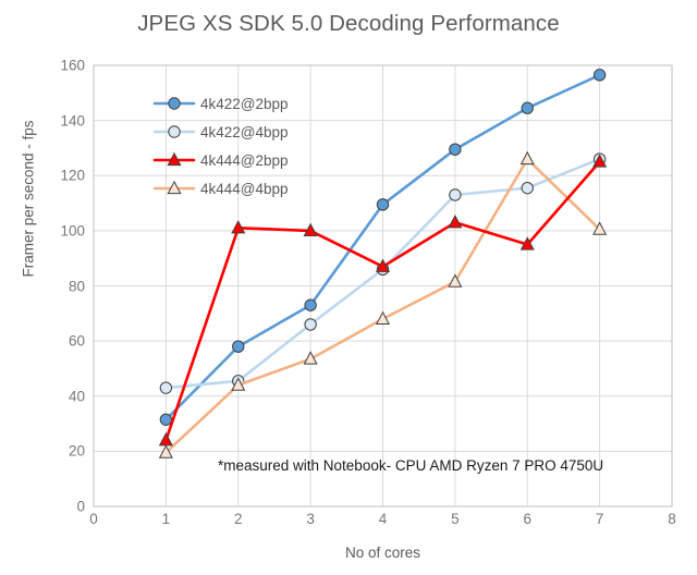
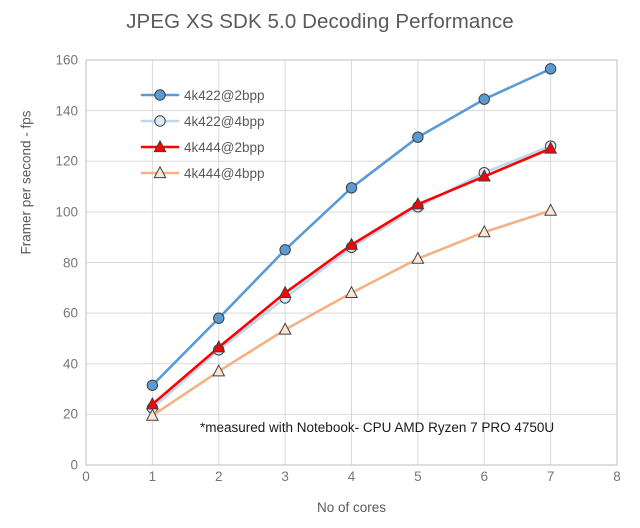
4k422@4bpp/1: 43 -> 22
4k444@2bpp/2: 101 -> 46
4k444@4bpp/2: 44 -> 37
4k422@2bpp/3: 73 -> 85
4k444@2bpp/3: 100 -> 68
4k422@4bpp/5: 113 -> 102
4k444@2bpp/6: 95 -> 114
4k444@4bpp/6: 126 -> 92
